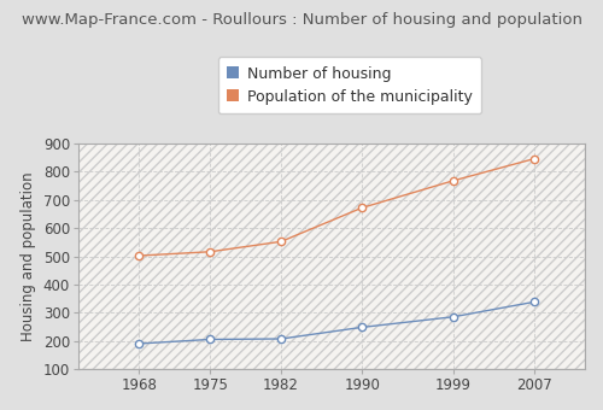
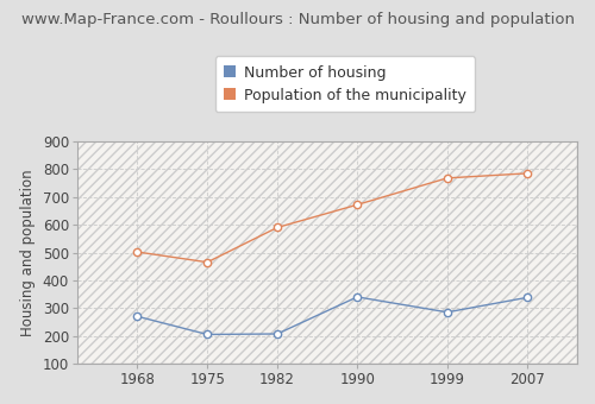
Number of housing/1968: 190 -> 270
Population of the municipality/1975: 516 -> 465
Population of the municipality/1982: 552 -> 590
Number of housing/1990: 248 -> 340
Population of the municipality/2007: 846 -> 785
